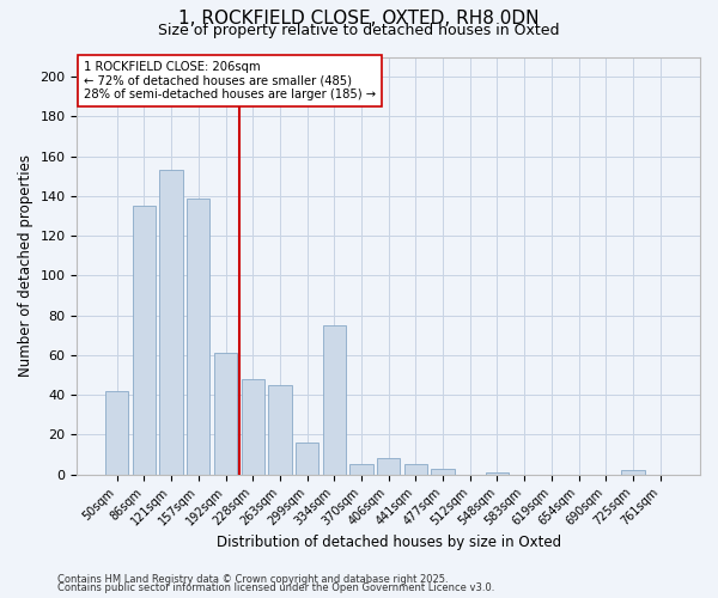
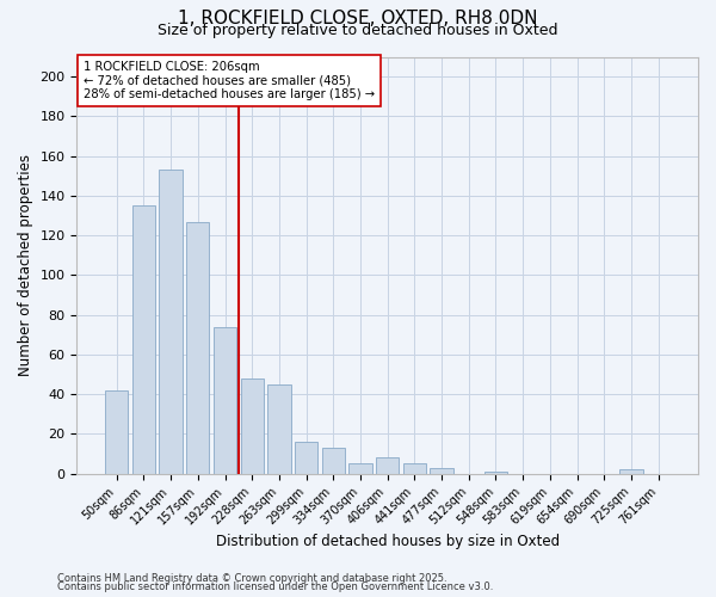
157sqm: 139 -> 127
192sqm: 61 -> 74
334sqm: 75 -> 13
